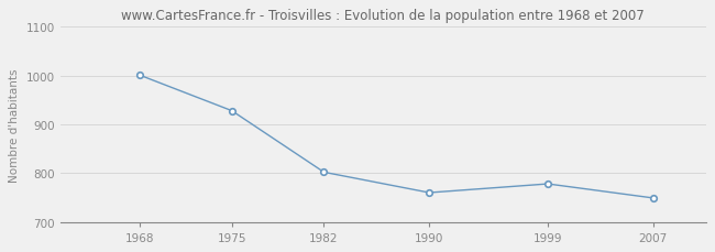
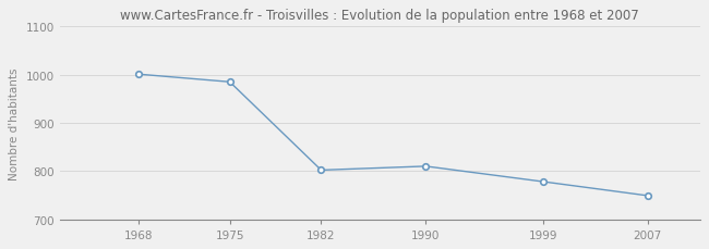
1975: 928 -> 985
1990: 760 -> 810
